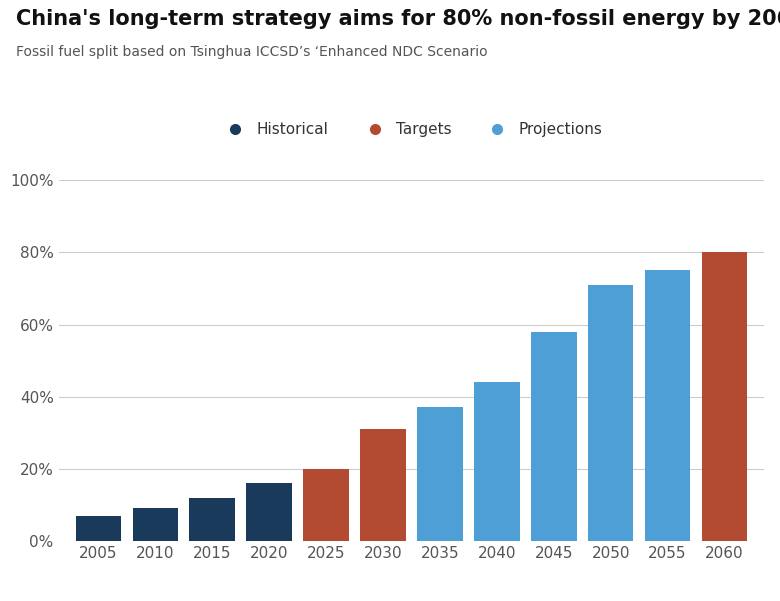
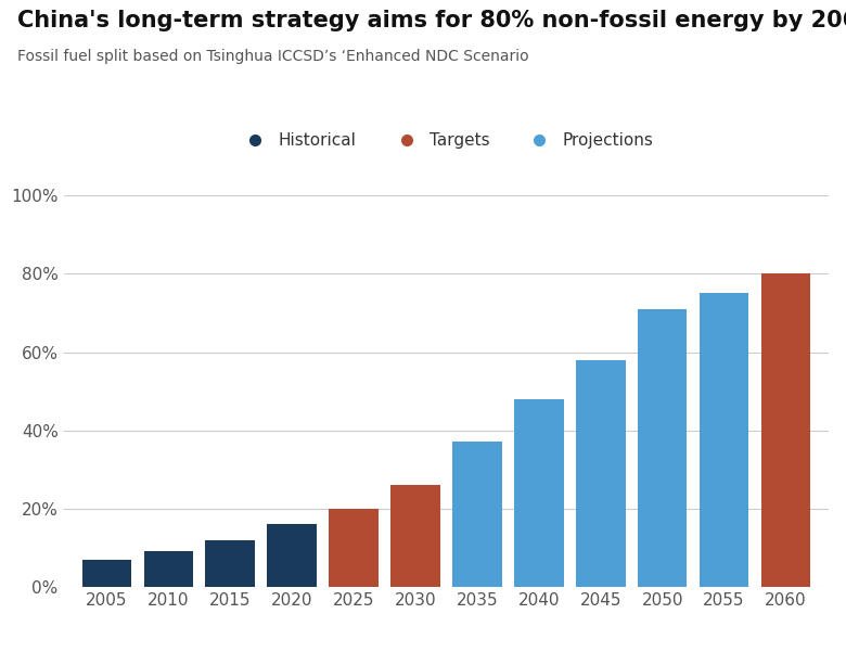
2030: 31% -> 26%
2040: 44% -> 48%
